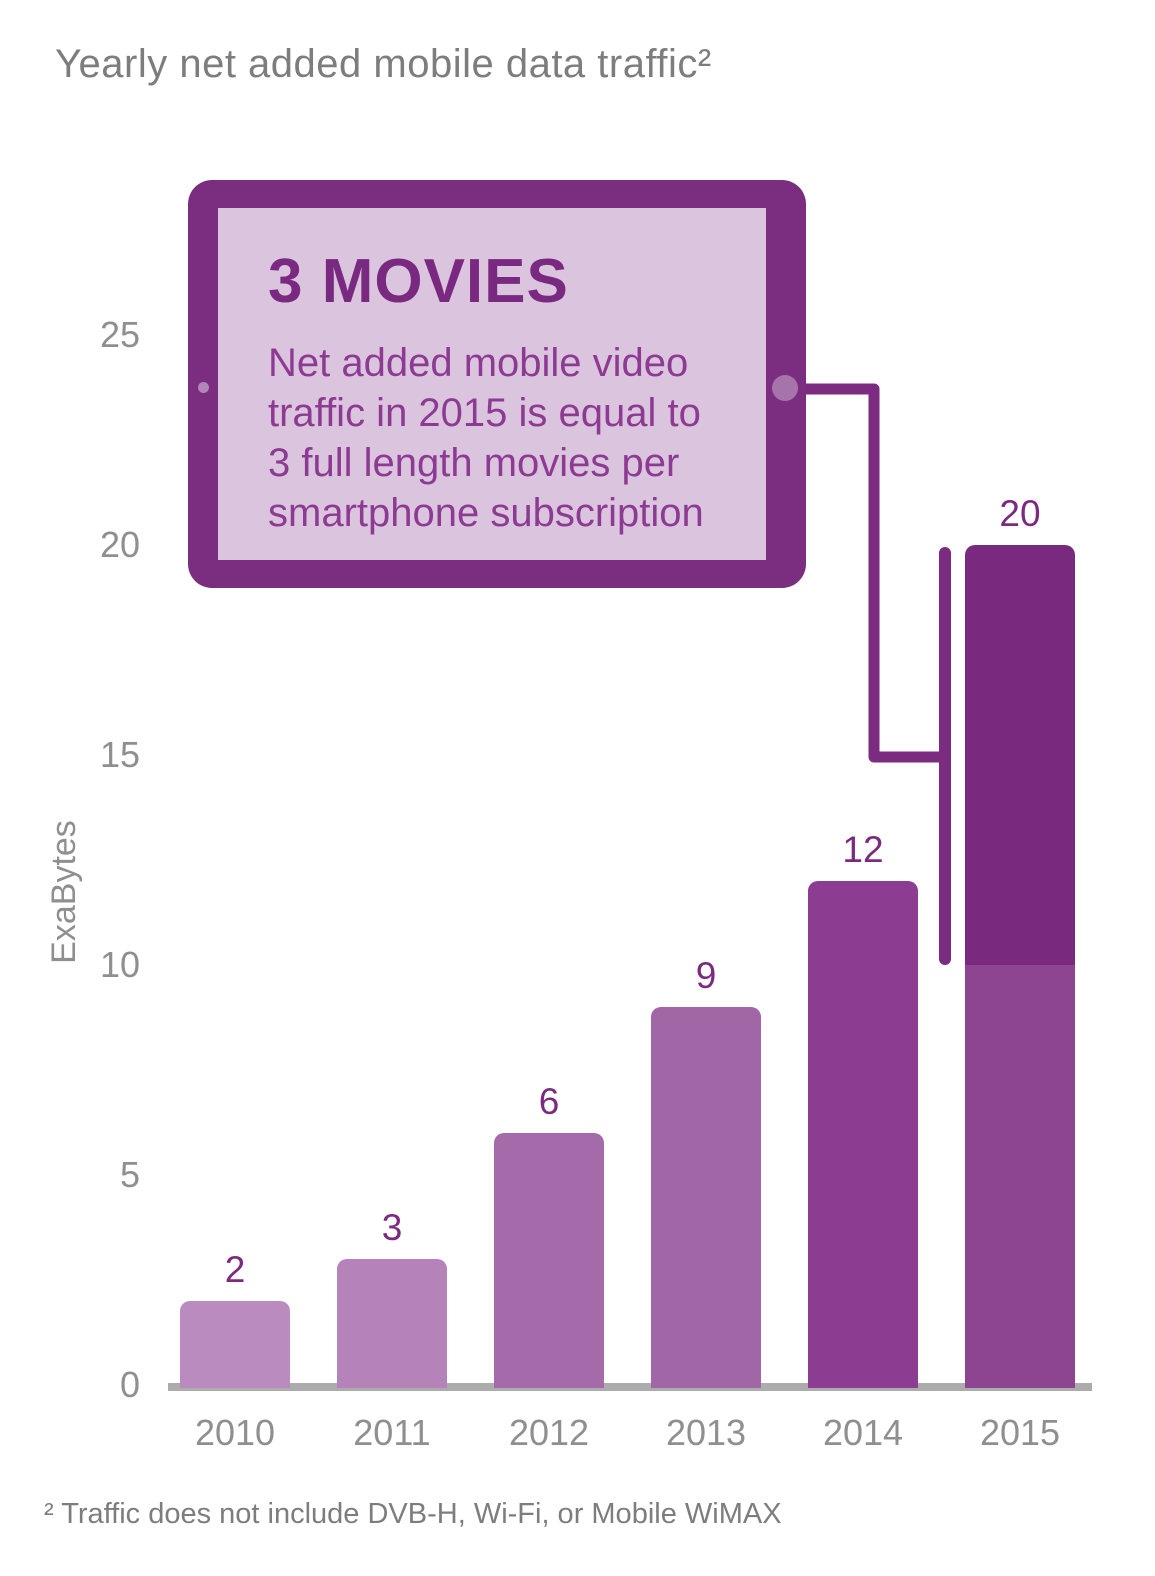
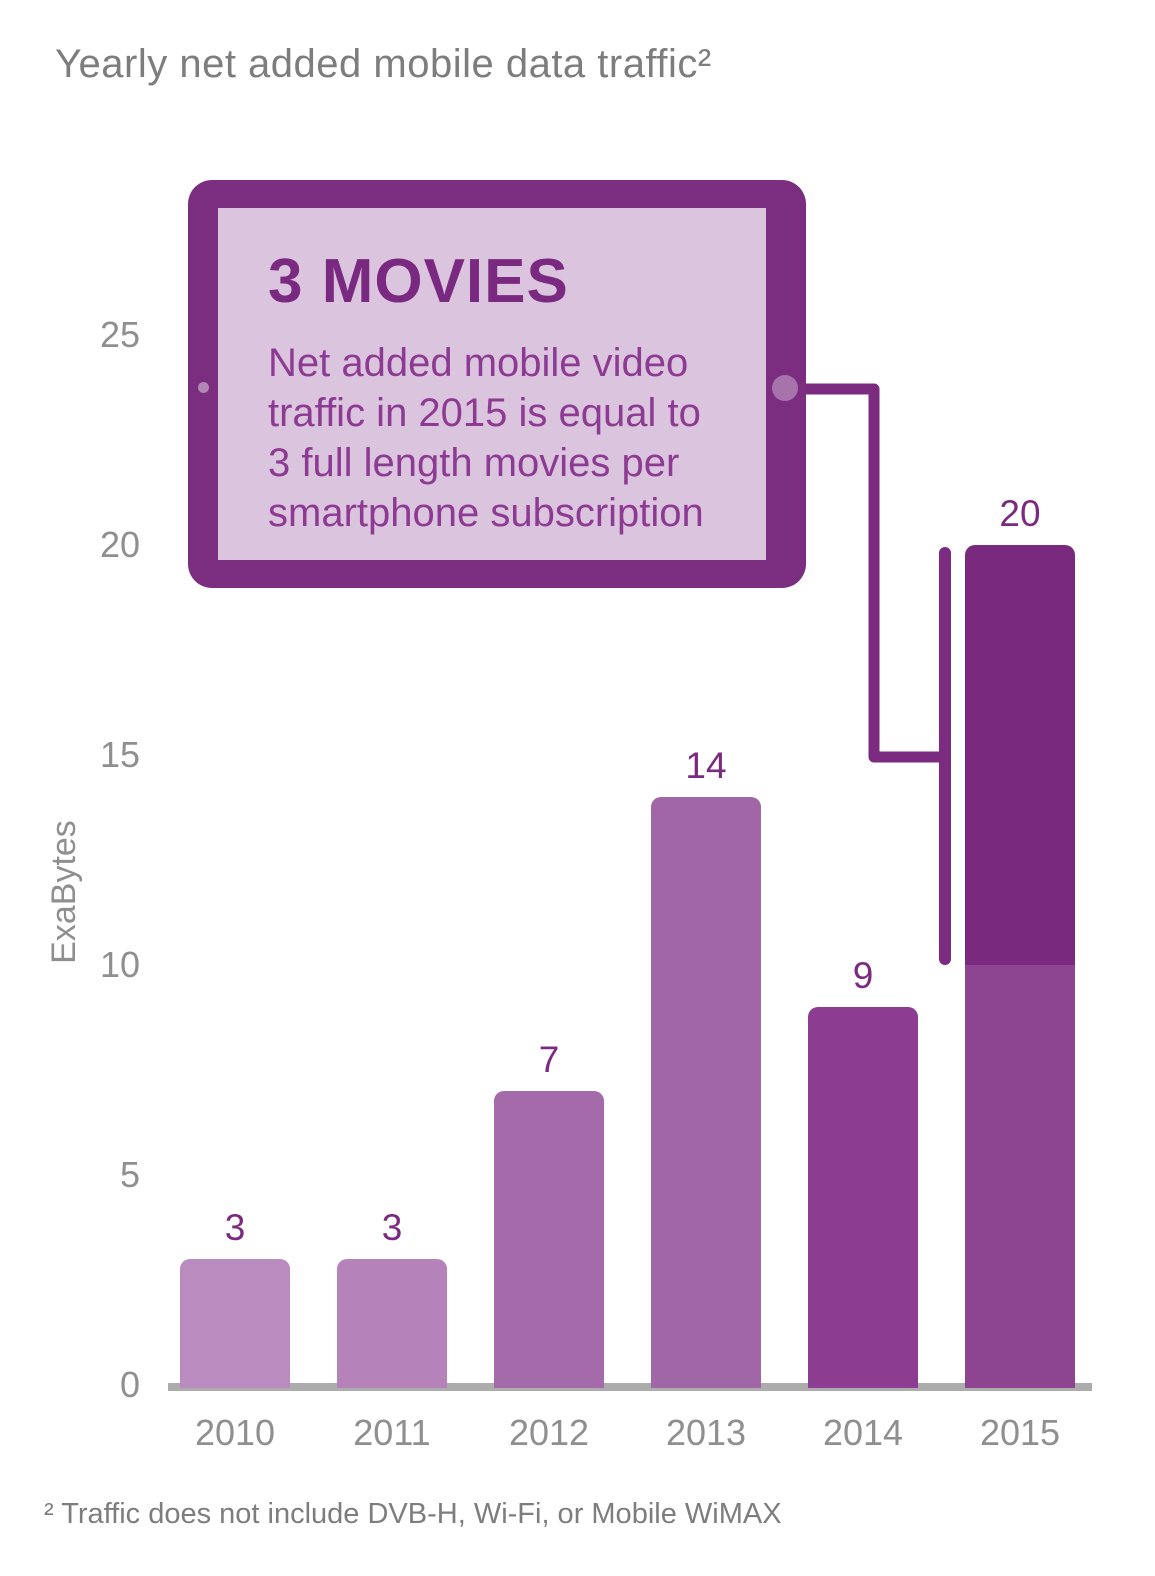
2010: 2 -> 3
2012: 6 -> 7
2013: 9 -> 14
2014: 12 -> 9
